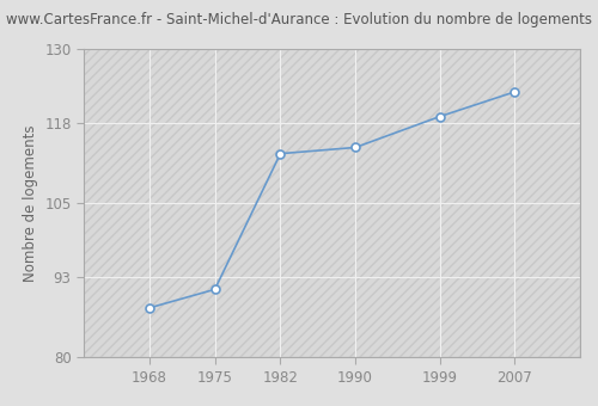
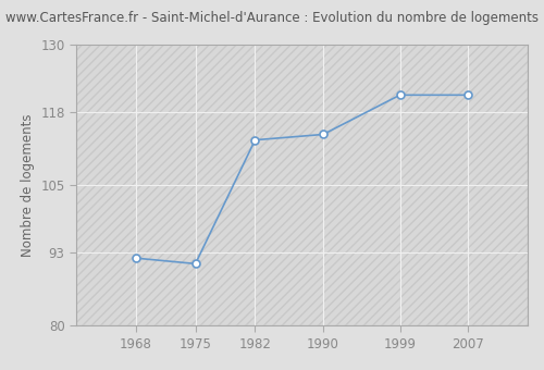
1968: 88 -> 92
1999: 119 -> 121
2007: 123 -> 121
